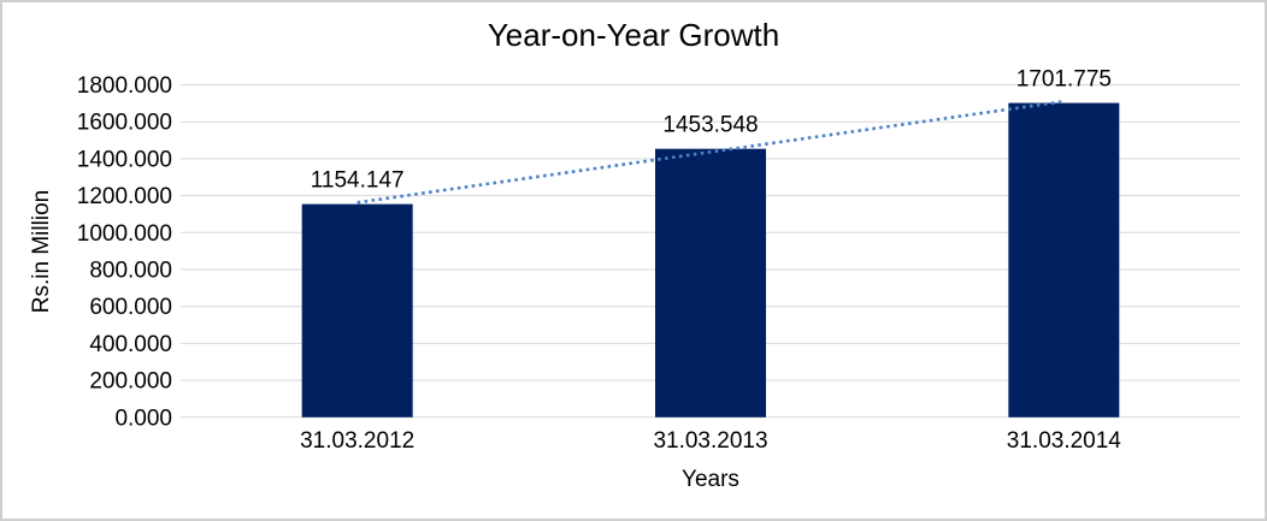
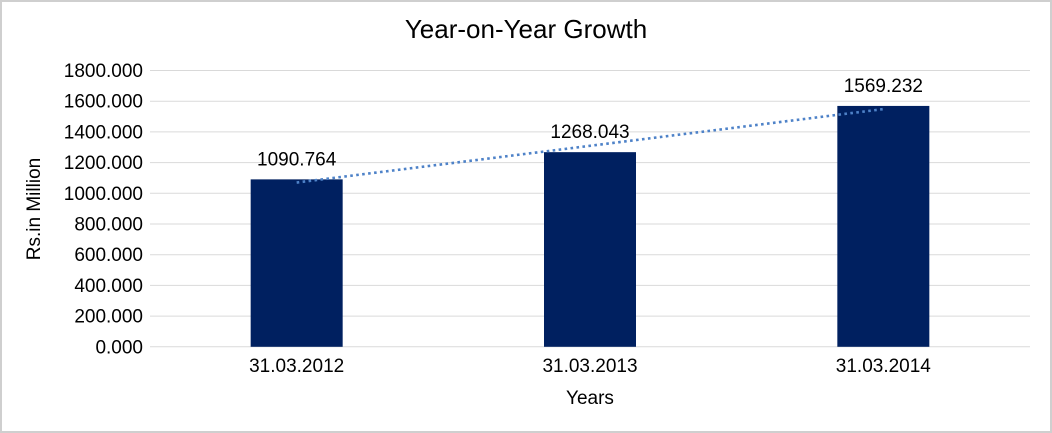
31.03.2012: 1154.147 -> 1090.764
31.03.2013: 1453.548 -> 1268.043
31.03.2014: 1701.775 -> 1569.232
